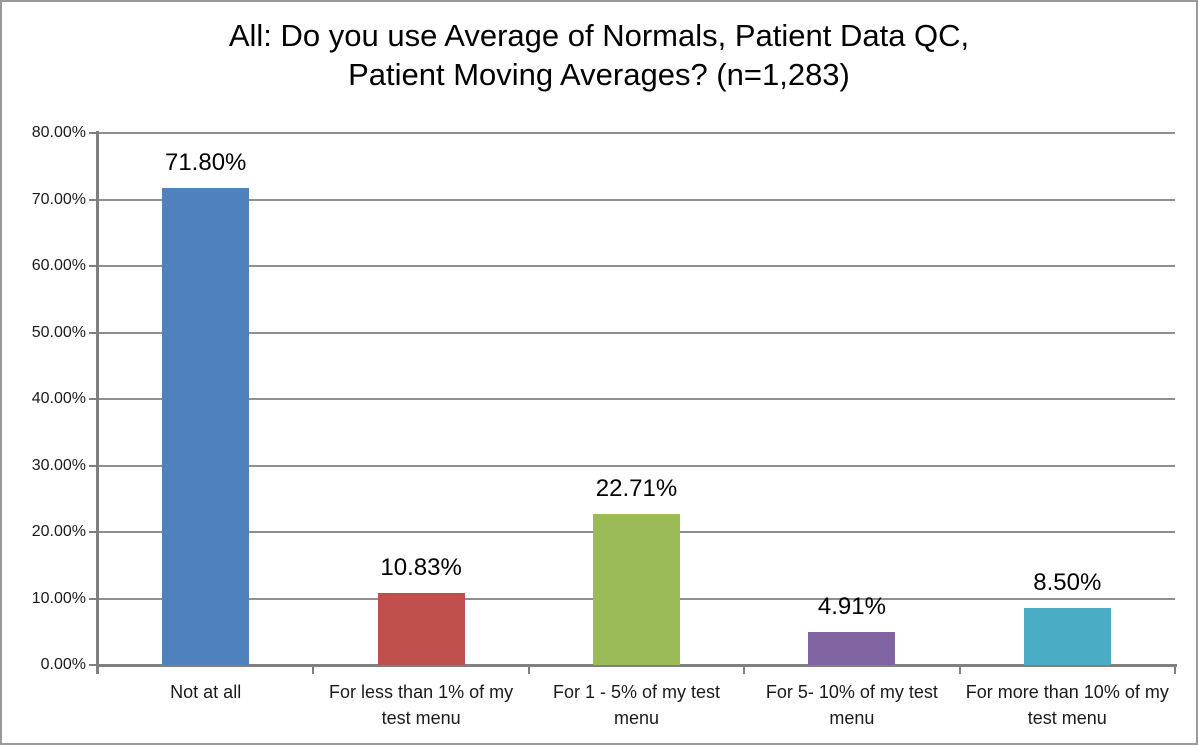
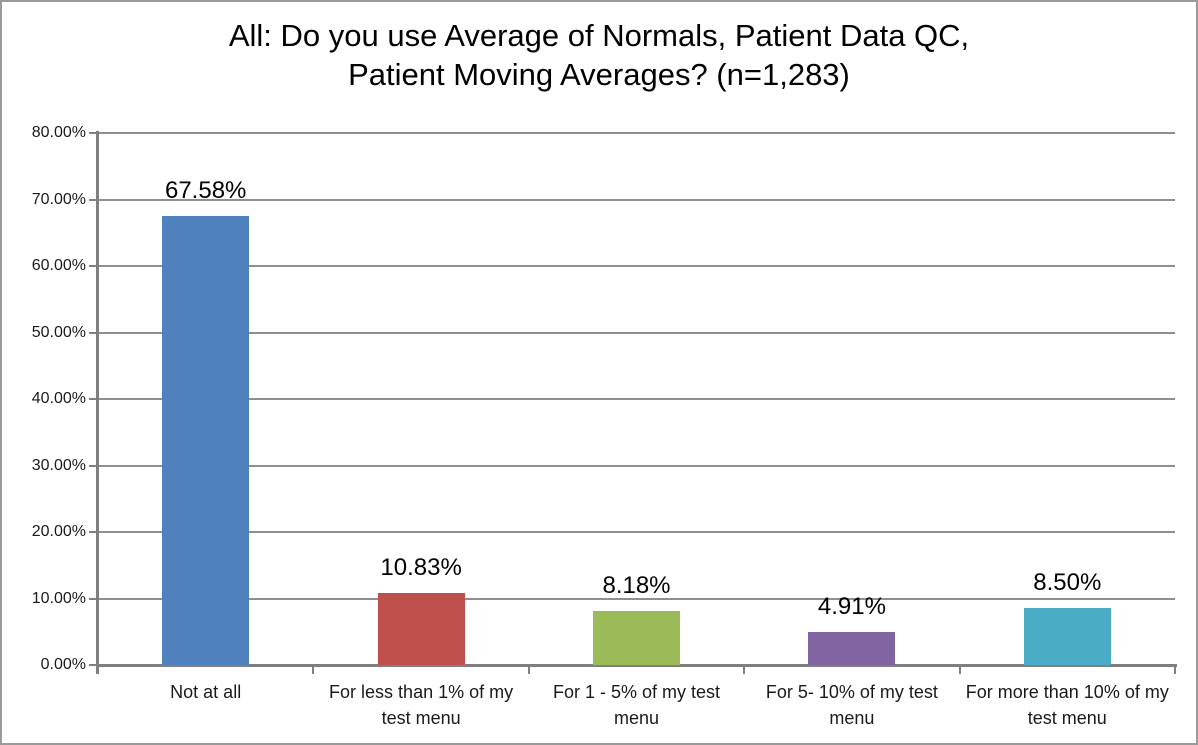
Not at all: 71.80% -> 67.58%
For 1 - 5% of my test menu: 22.71% -> 8.18%
